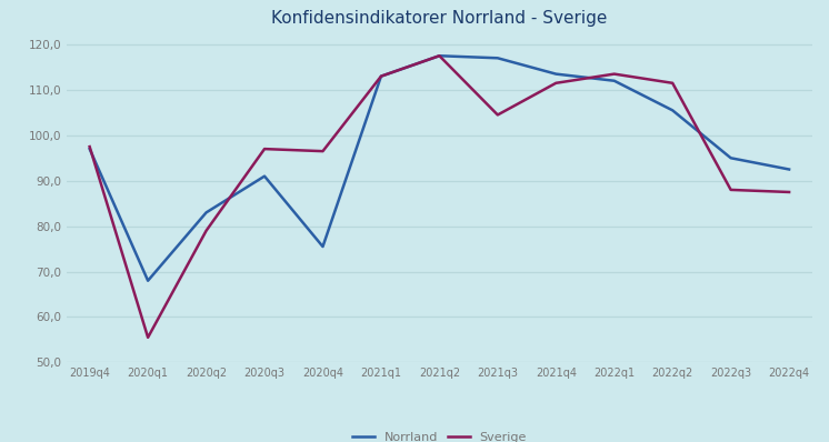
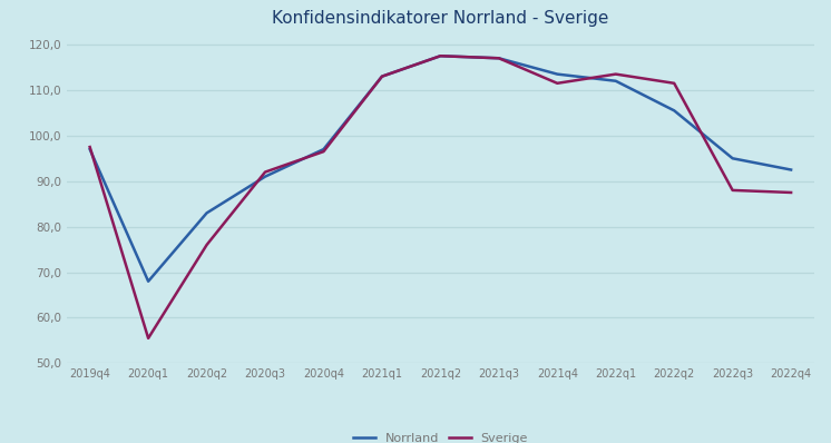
Sverige/2020q2: 79,0 -> 76,0
Sverige/2020q3: 97,0 -> 92,0
Norrland/2020q4: 75,5 -> 97,0
Sverige/2021q3: 104,5 -> 117,0
